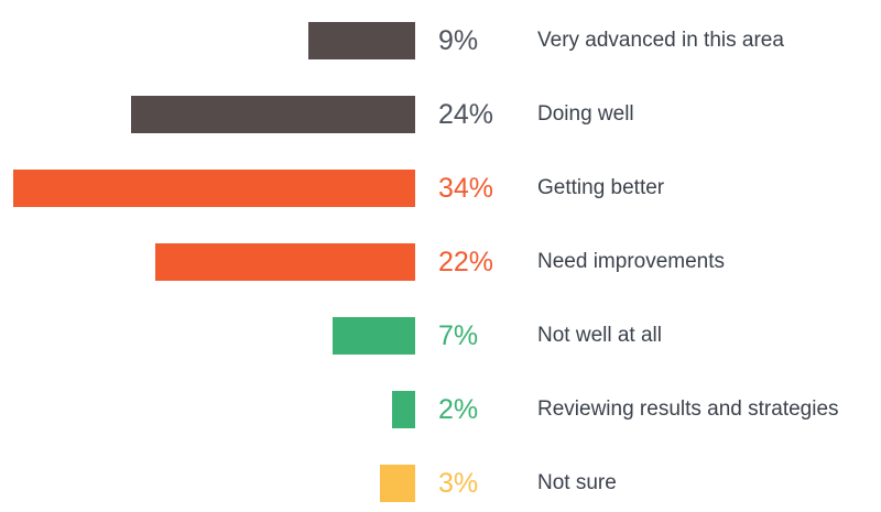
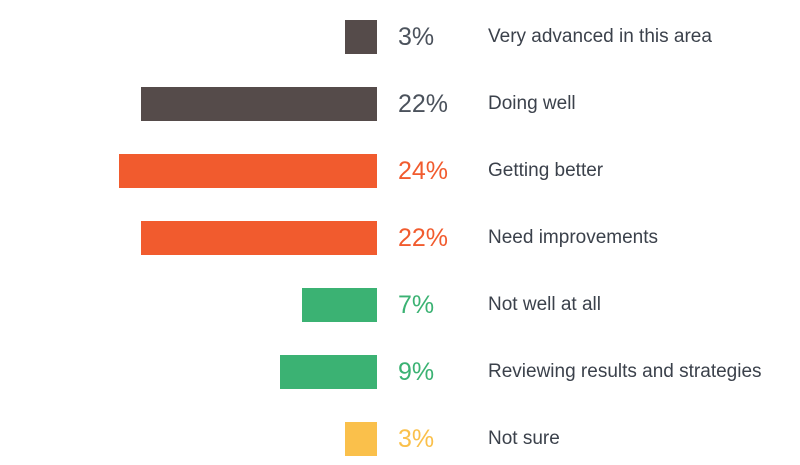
Very advanced in this area: 9% -> 3%
Doing well: 24% -> 22%
Getting better: 34% -> 24%
Reviewing results and strategies: 2% -> 9%
